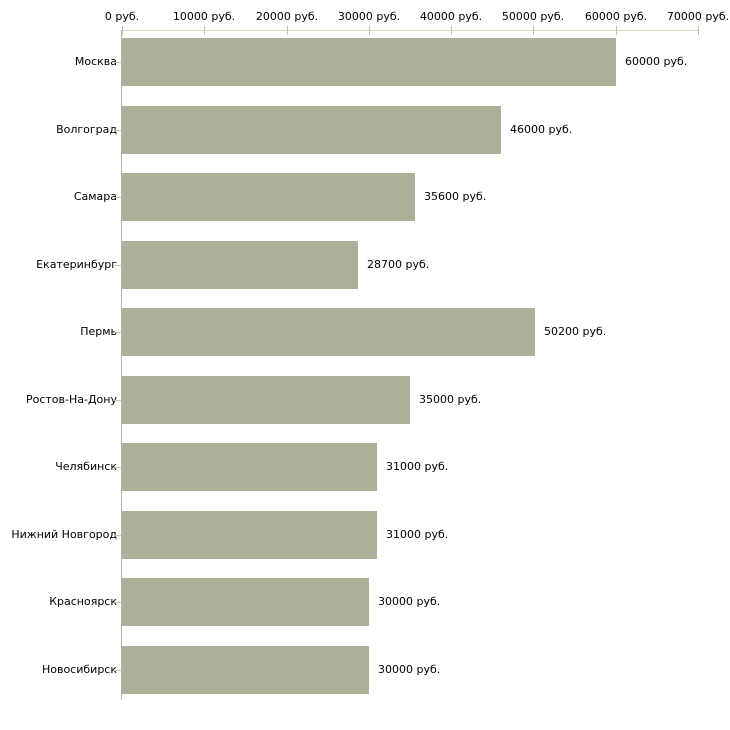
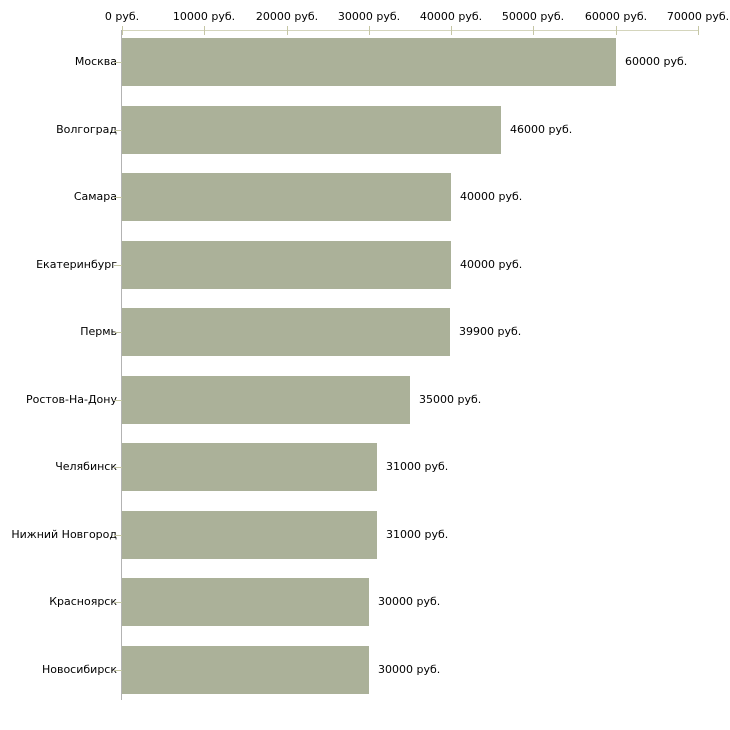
Самара: 35600 -> 40000
Екатеринбург: 28700 -> 40000
Пермь: 50200 -> 39900
